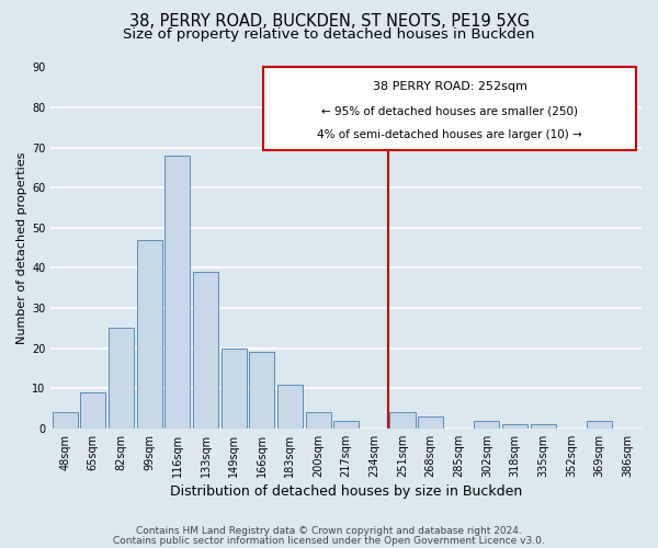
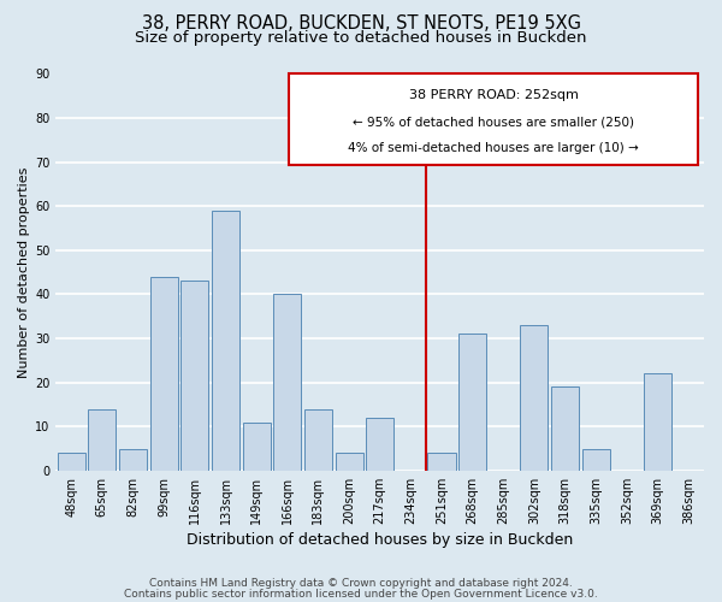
65sqm: 9 -> 14
82sqm: 25 -> 5
99sqm: 47 -> 44
116sqm: 68 -> 43
133sqm: 39 -> 59
149sqm: 20 -> 11
166sqm: 19 -> 40
183sqm: 11 -> 14
217sqm: 2 -> 12
268sqm: 3 -> 31
302sqm: 2 -> 33
318sqm: 1 -> 19
335sqm: 1 -> 5
369sqm: 2 -> 22
